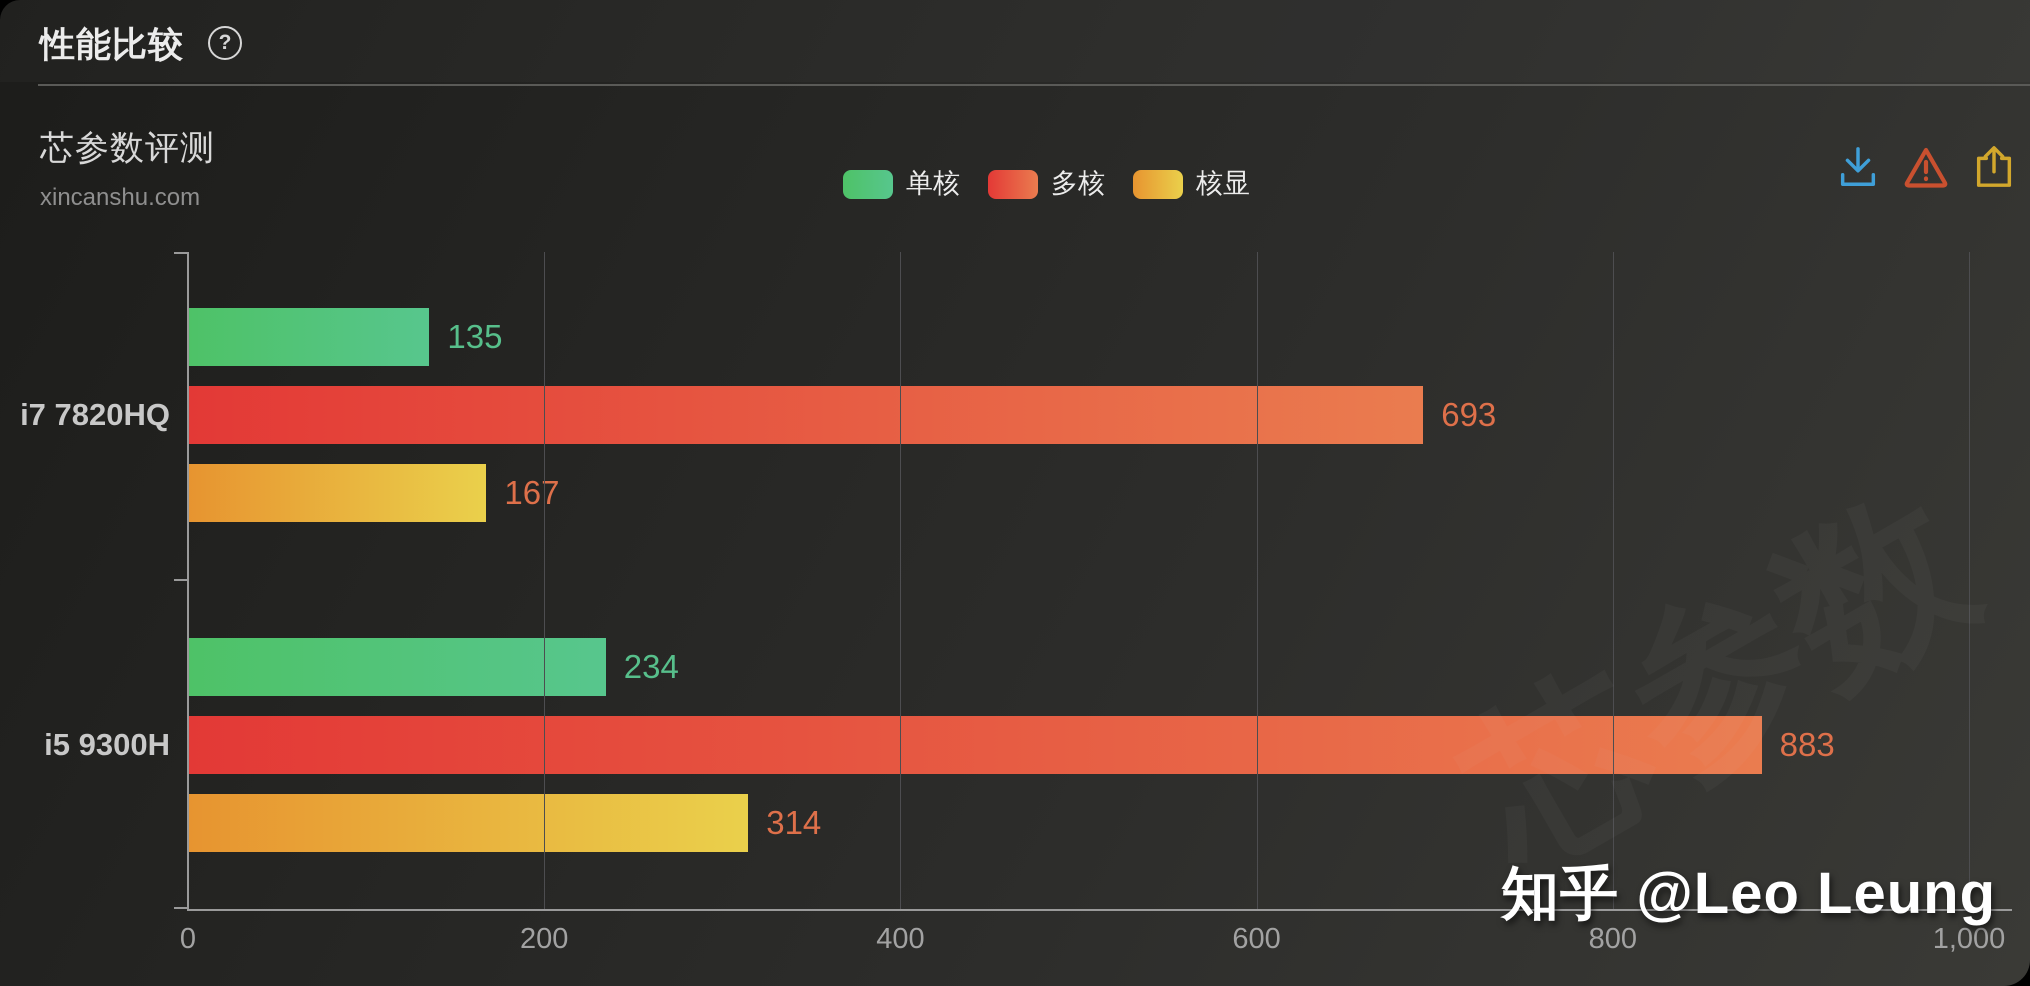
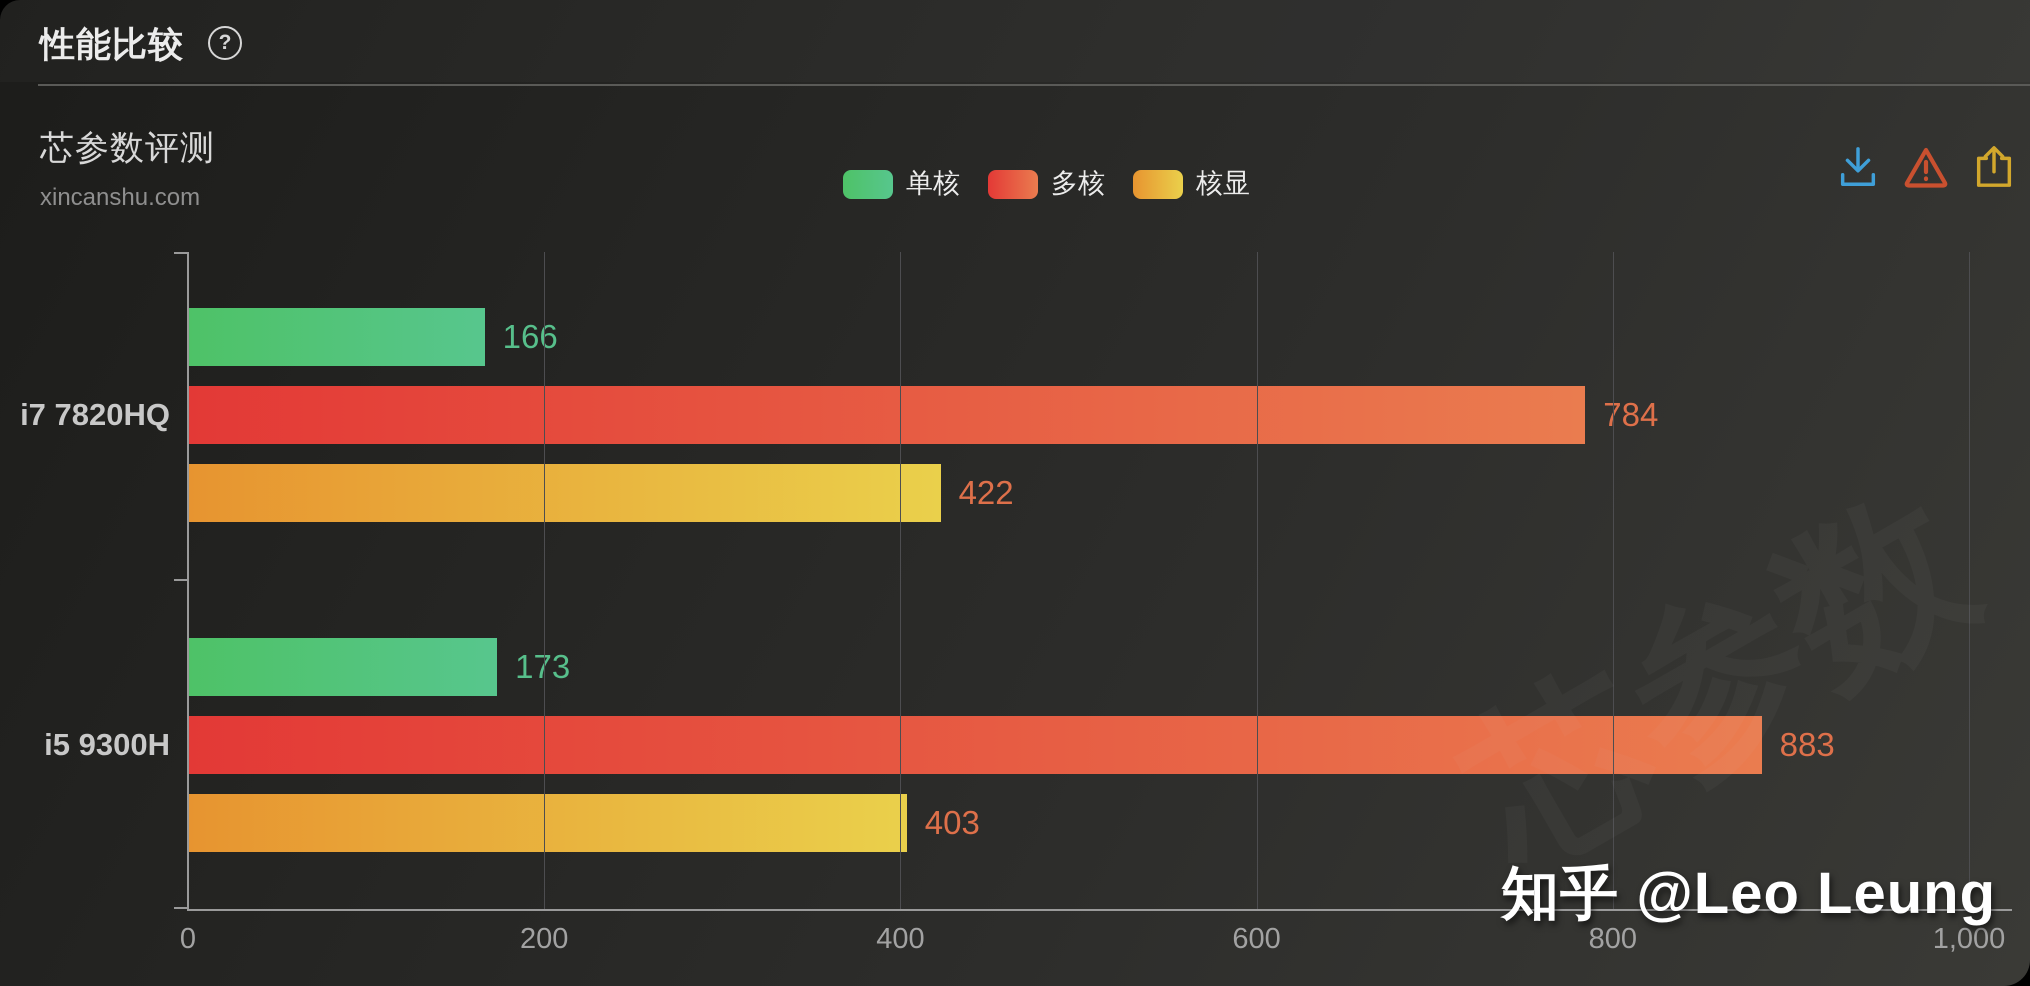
单核/i7 7820HQ: 135 -> 166
多核/i7 7820HQ: 693 -> 784
核显/i7 7820HQ: 167 -> 422
单核/i5 9300H: 234 -> 173
核显/i5 9300H: 314 -> 403
